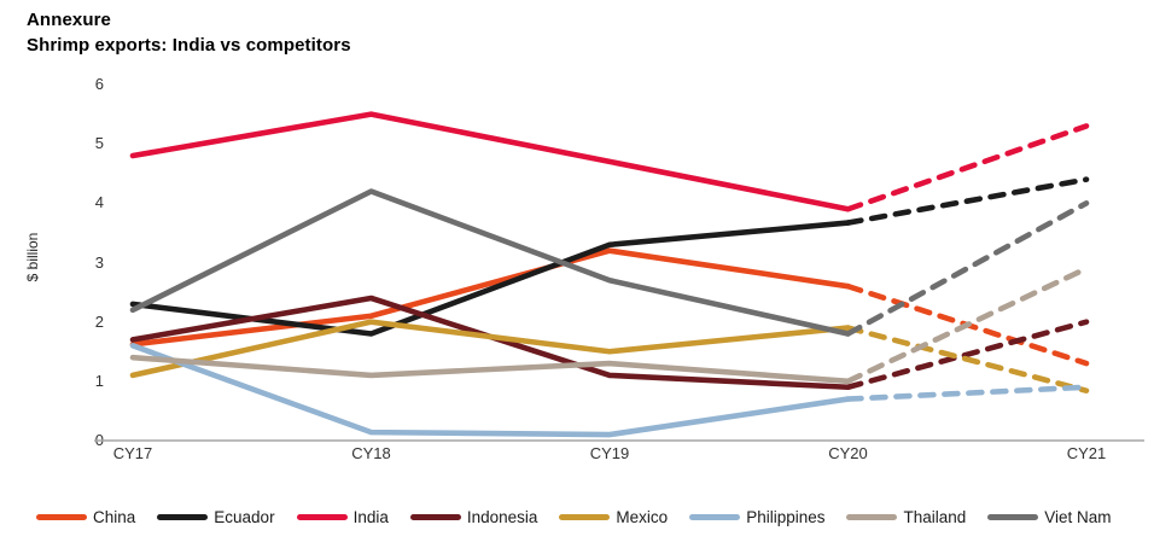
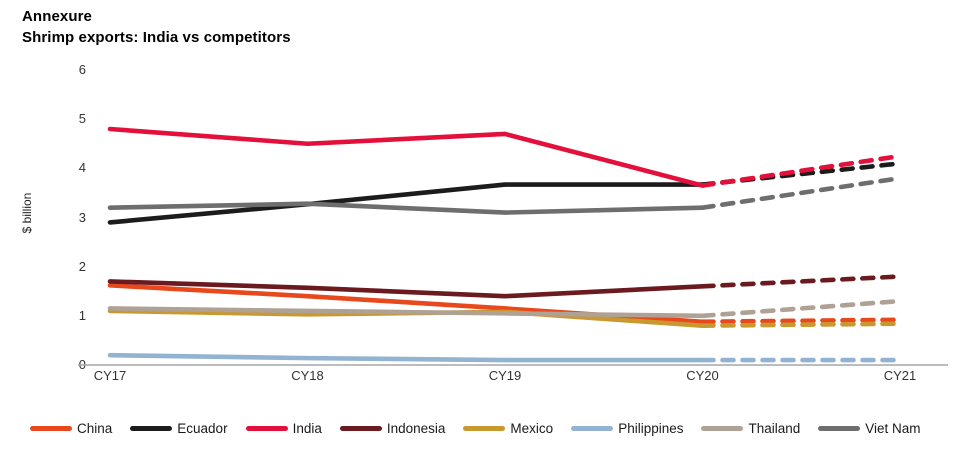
Ecuador/CY17: 2.3 -> 2.9
Philippines/CY17: 1.6 -> 0.2
Thailand/CY17: 1.4 -> 1.1
Viet Nam/CY17: 2.2 -> 3.2
China/CY18: 2.1 -> 1.4
Ecuador/CY18: 1.8 -> 3.3
India/CY18: 5.5 -> 4.5
Indonesia/CY18: 2.4 -> 1.6
Mexico/CY18: 2.0 -> 1.0
Viet Nam/CY18: 4.2 -> 3.3
China/CY19: 3.2 -> 1.1
Ecuador/CY19: 3.3 -> 3.7
Indonesia/CY19: 1.1 -> 1.4
Mexico/CY19: 1.5 -> 1.1
Thailand/CY19: 1.3 -> 1.1
Viet Nam/CY19: 2.7 -> 3.1
China/CY20: 2.6 -> 0.9
India/CY20: 3.9 -> 3.6
Indonesia/CY20: 0.9 -> 1.6
Mexico/CY20: 1.9 -> 0.8
Philippines/CY20: 0.7 -> 0.1
Viet Nam/CY20: 1.8 -> 3.2
China/CY21: 1.3 -> 0.9
Ecuador/CY21: 4.4 -> 4.1
India/CY21: 5.3 -> 4.2
Indonesia/CY21: 2.0 -> 1.8
Philippines/CY21: 0.9 -> 0.1
Thailand/CY21: 2.9 -> 1.3
Viet Nam/CY21: 4.0 -> 3.8
